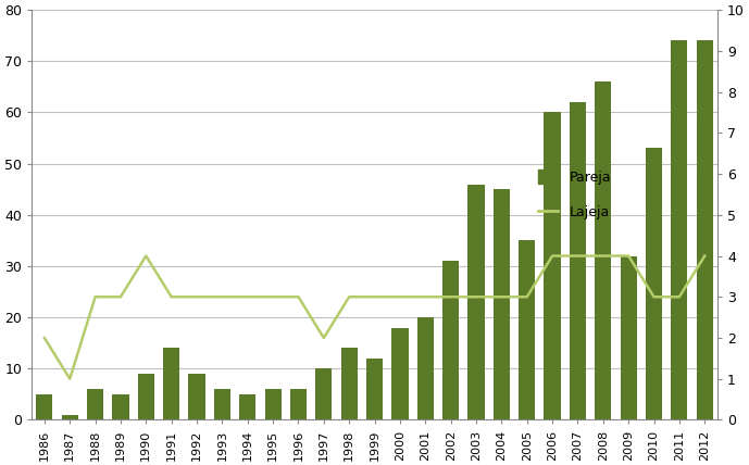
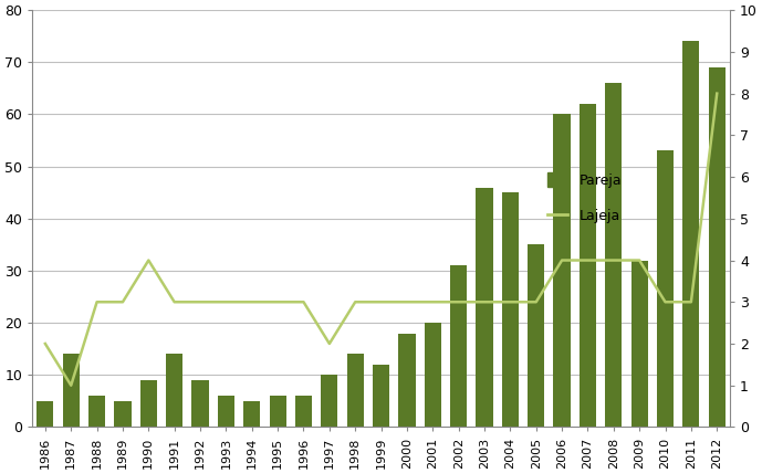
Pareja/1987: 1 -> 14
Pareja/2012: 74 -> 69
Lajeja/2012: 4 -> 8
